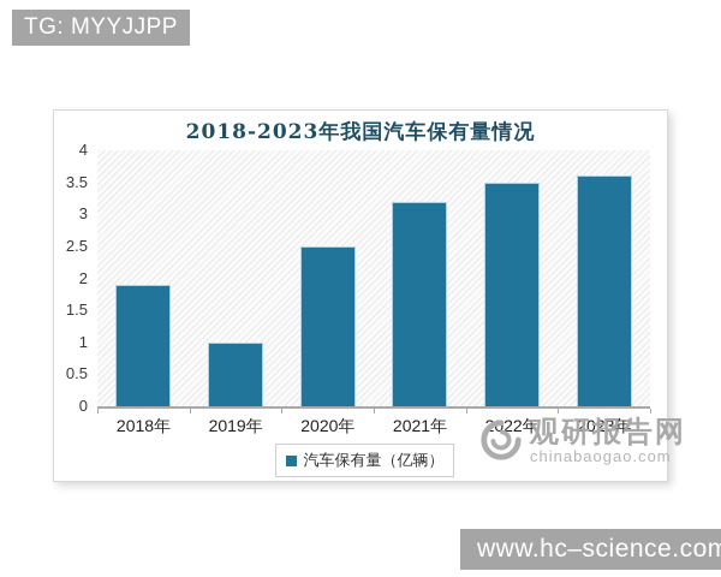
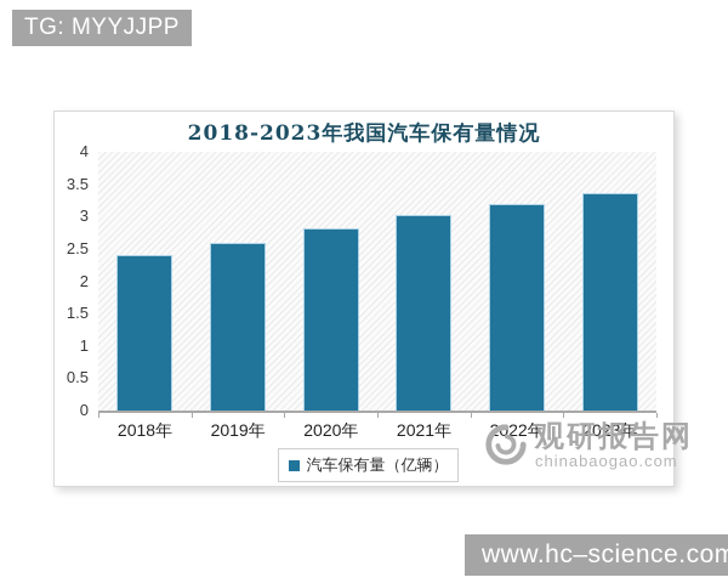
2018年: 1.9 -> 2.4
2019年: 1.0 -> 2.6
2020年: 2.5 -> 2.8
2021年: 3.2 -> 3.0
2022年: 3.5 -> 3.2
2023年: 3.6 -> 3.4
